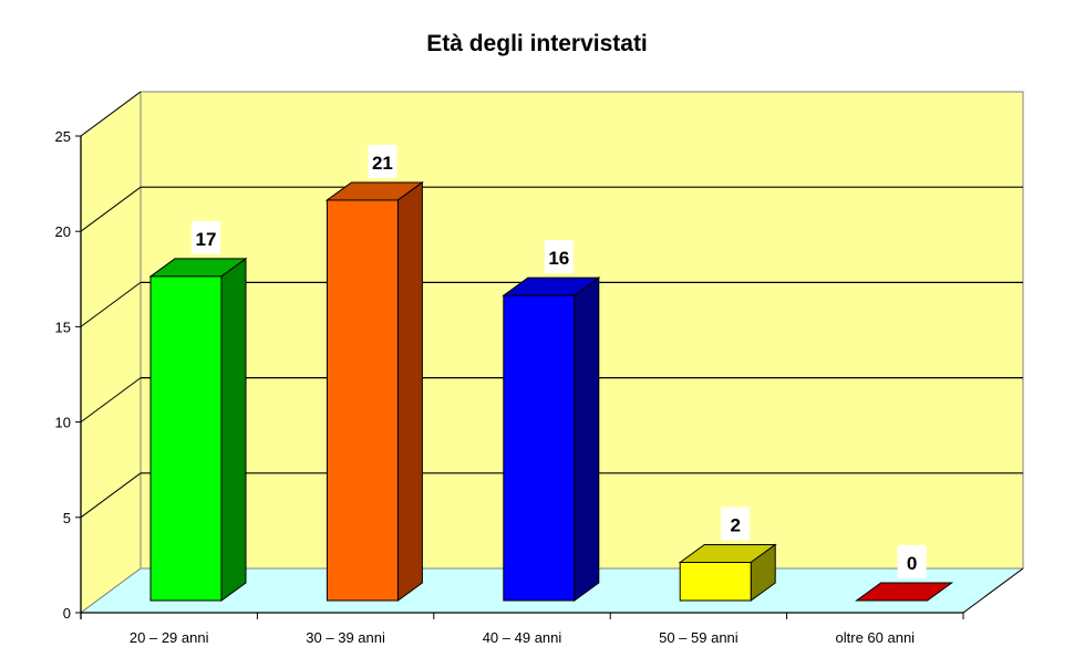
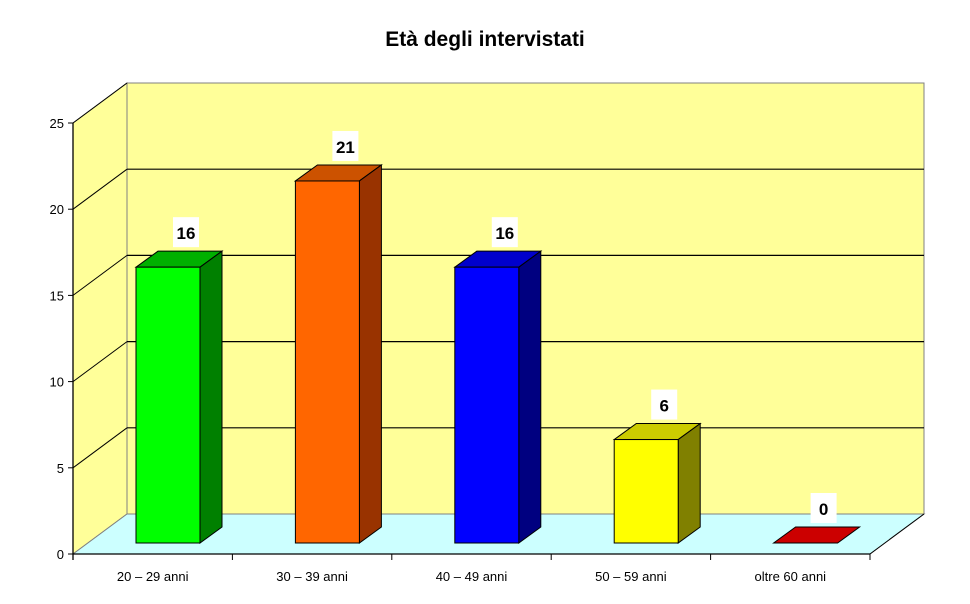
20 – 29 anni: 17 -> 16
50 – 59 anni: 2 -> 6
